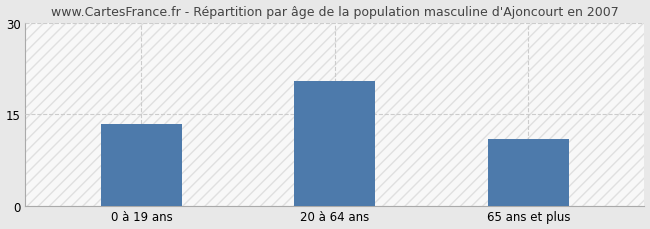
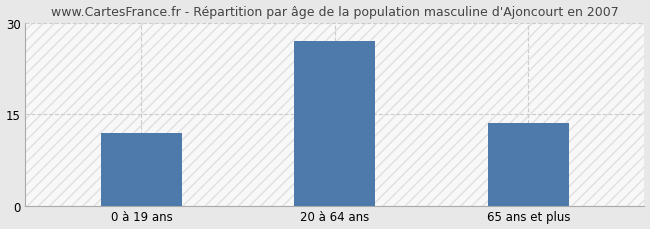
0 à 19 ans: 13.4 -> 12.0
20 à 64 ans: 20.4 -> 27.0
65 ans et plus: 11.0 -> 13.5
